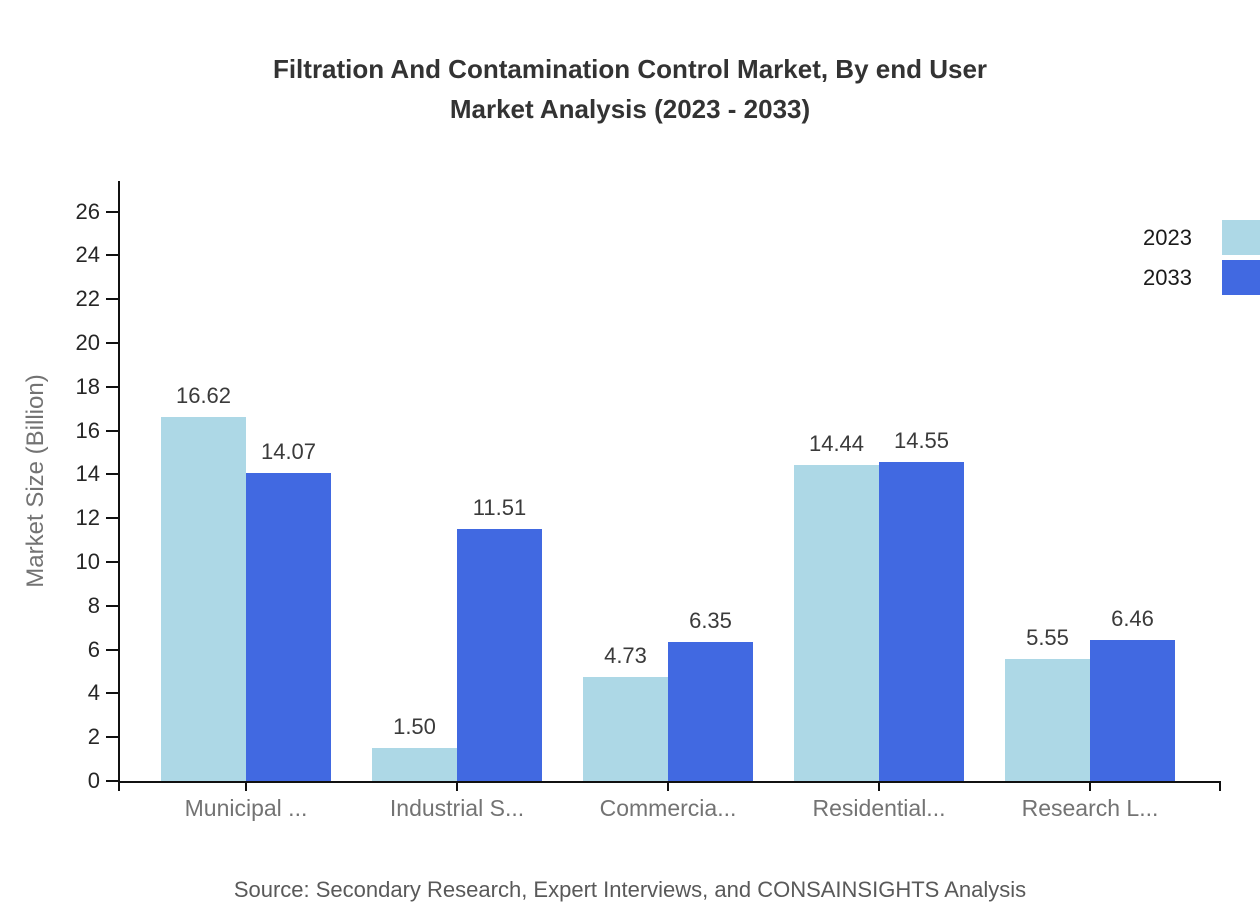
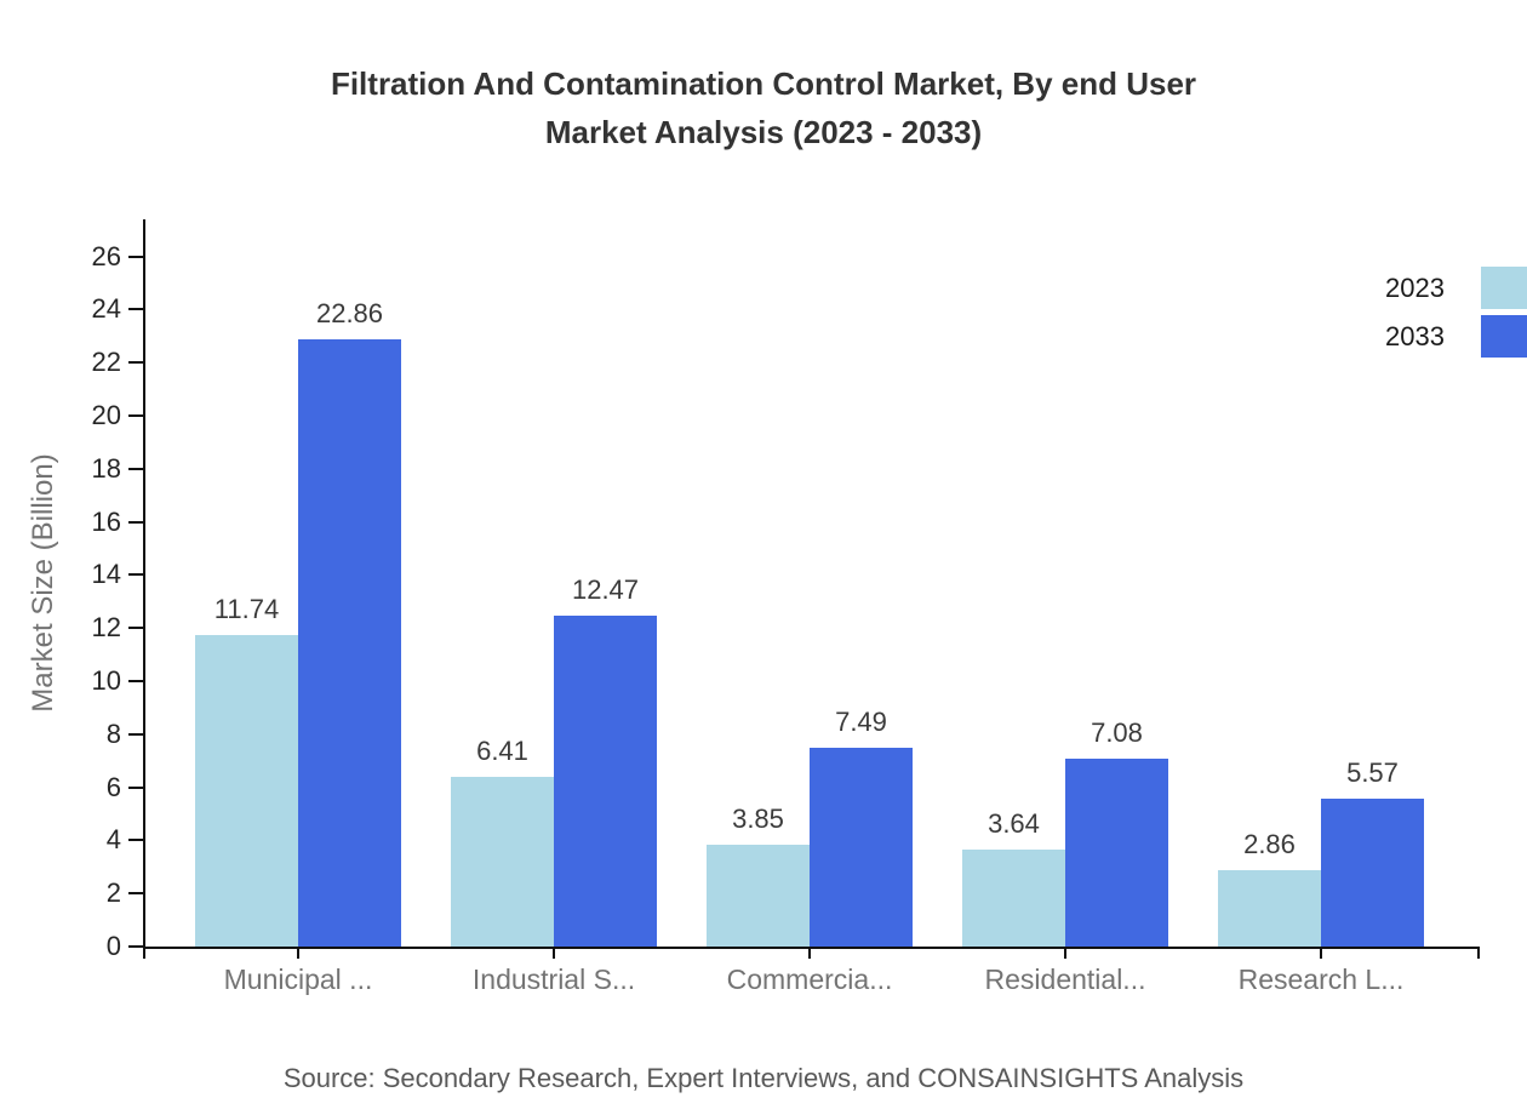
2023/Municipal ...: 16.62 -> 11.74
2033/Municipal ...: 14.07 -> 22.86
2023/Industrial S...: 1.50 -> 6.41
2033/Industrial S...: 11.51 -> 12.47
2023/Commercia...: 4.73 -> 3.85
2033/Commercia...: 6.35 -> 7.49
2023/Residential...: 14.44 -> 3.64
2033/Residential...: 14.55 -> 7.08
2023/Research L...: 5.55 -> 2.86
2033/Research L...: 6.46 -> 5.57
